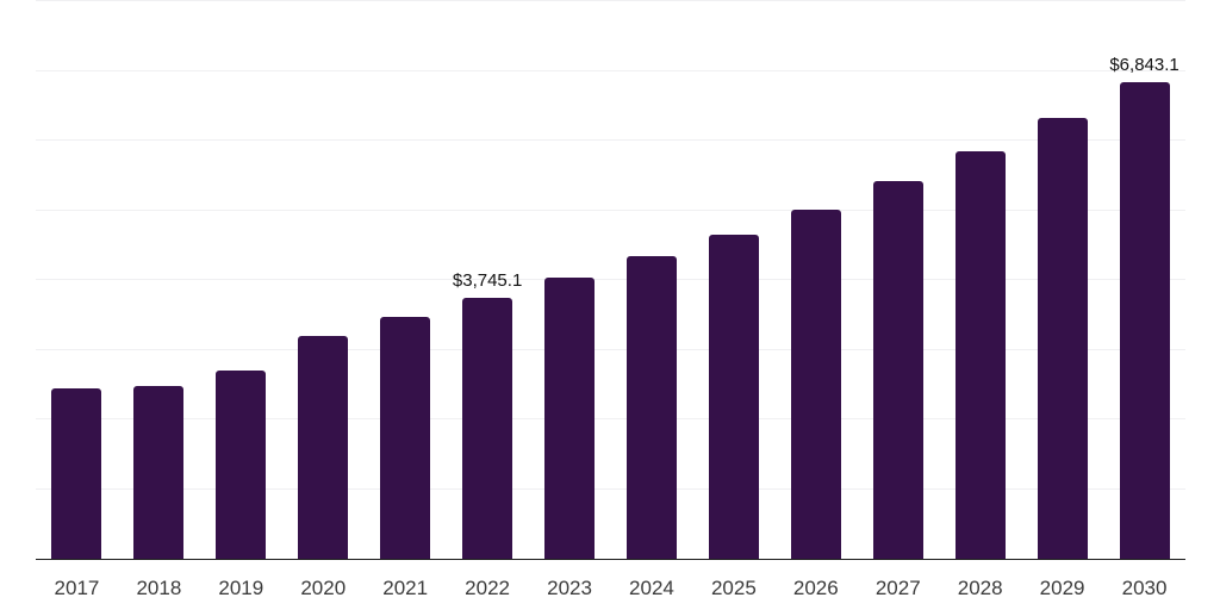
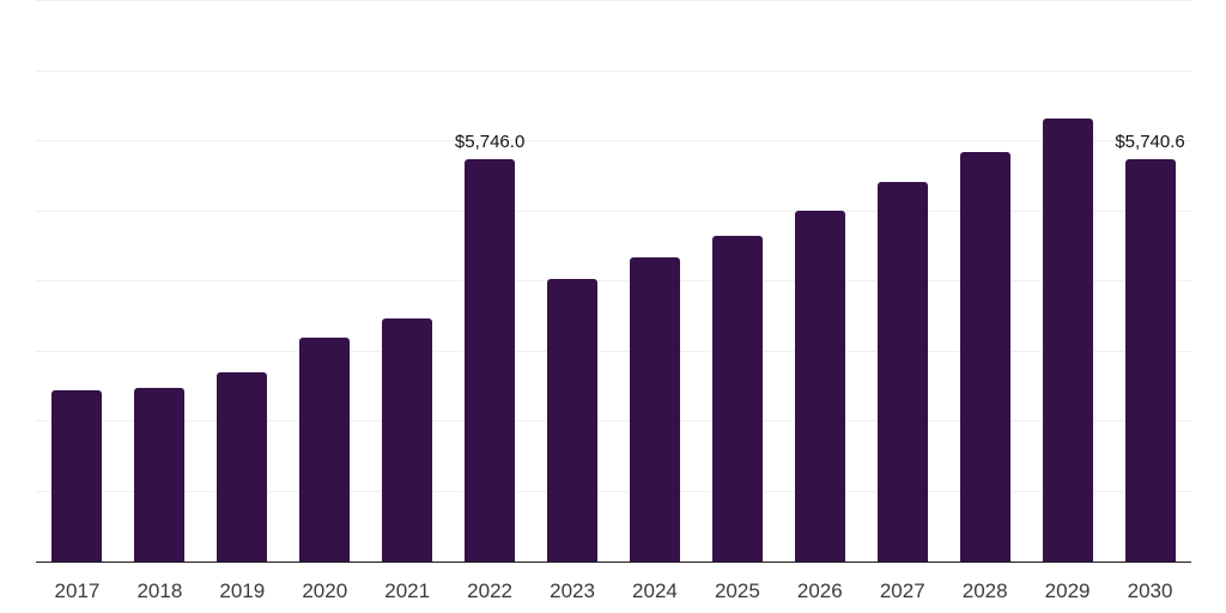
2022: $3,745.1 -> $5,746.0
2030: $6,843.1 -> $5,740.6
